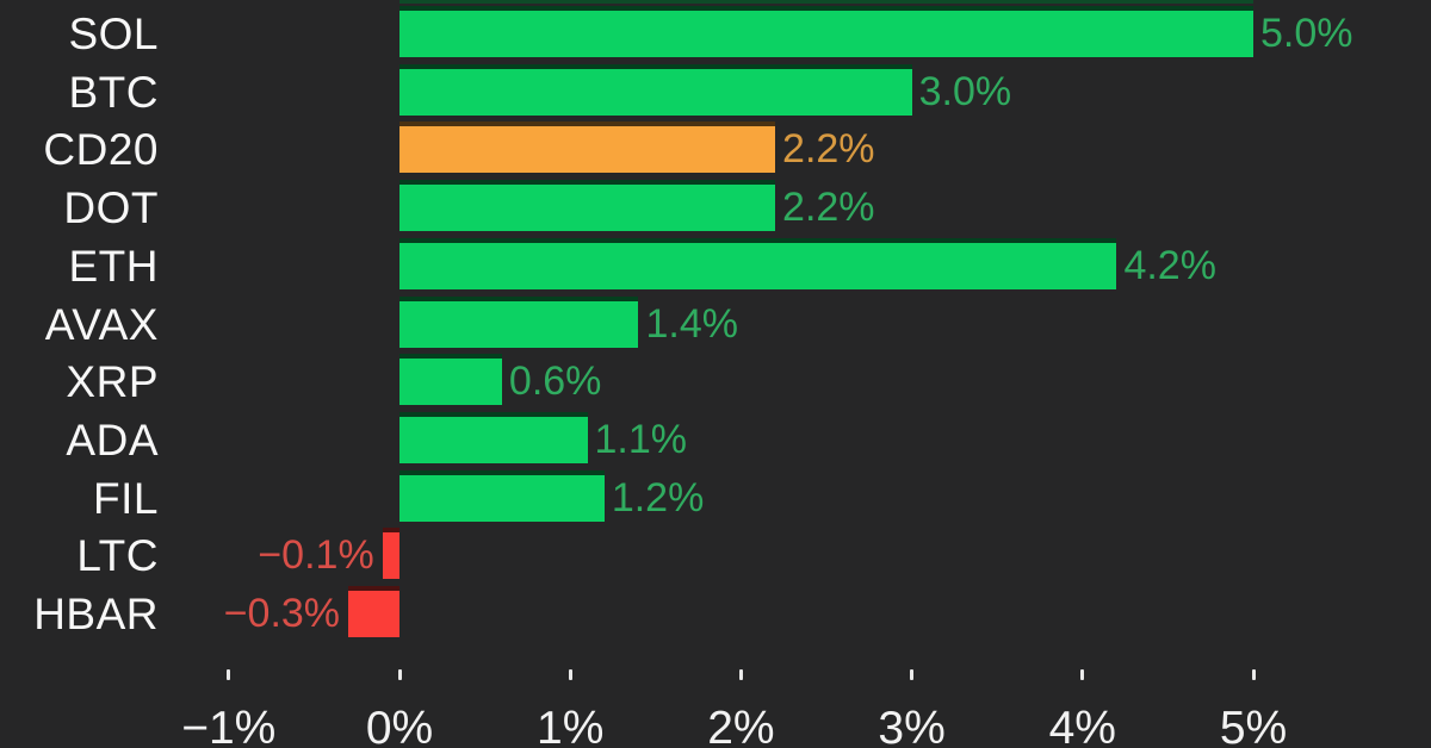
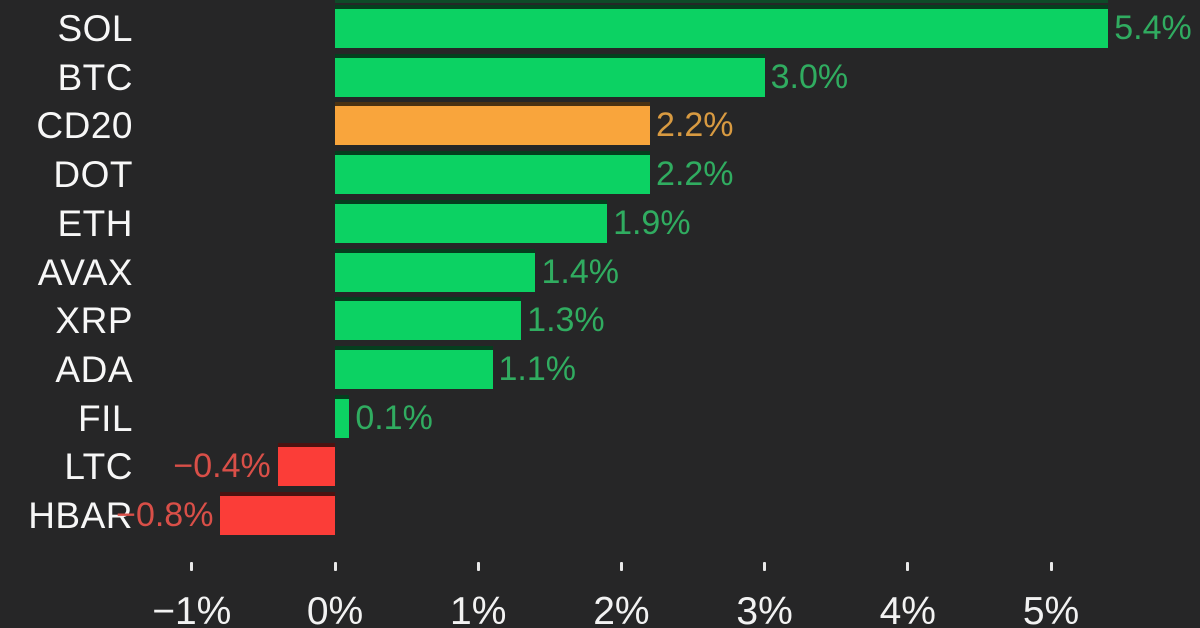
SOL: 5.0% -> 5.4%
ETH: 4.2% -> 1.9%
XRP: 0.6% -> 1.3%
FIL: 1.2% -> 0.1%
LTC: −0.1% -> −0.4%
HBAR: −0.3% -> −0.8%
